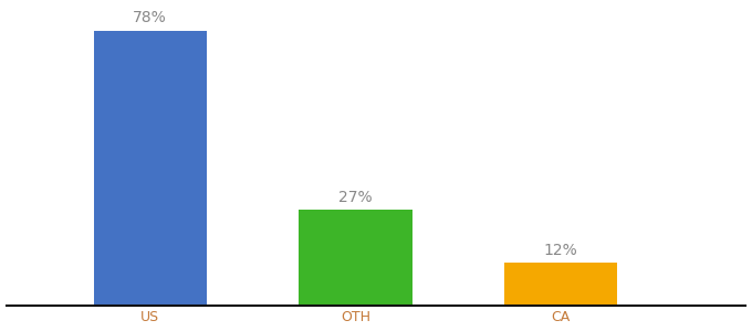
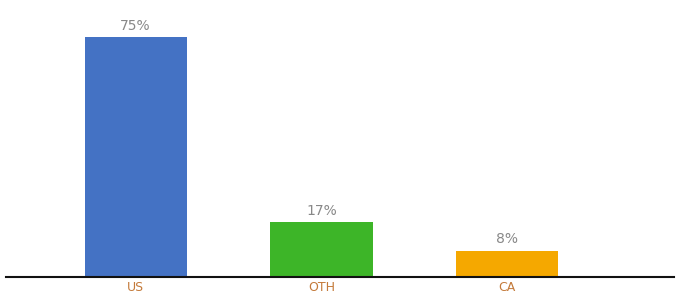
US: 78% -> 75%
OTH: 27% -> 17%
CA: 12% -> 8%
